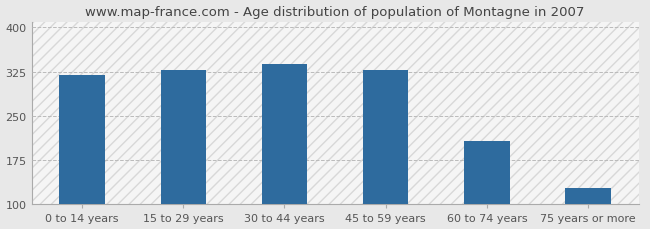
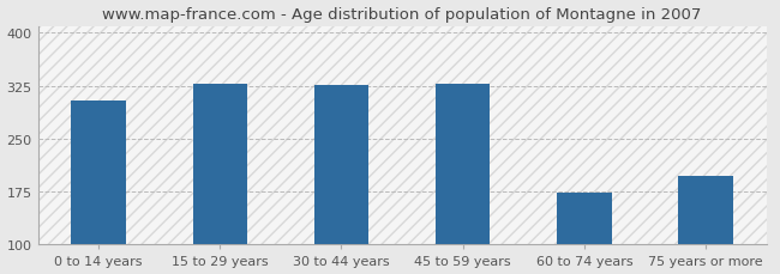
0 to 14 years: 320 -> 304
30 to 44 years: 338 -> 326
60 to 74 years: 208 -> 174
75 years or more: 128 -> 198
